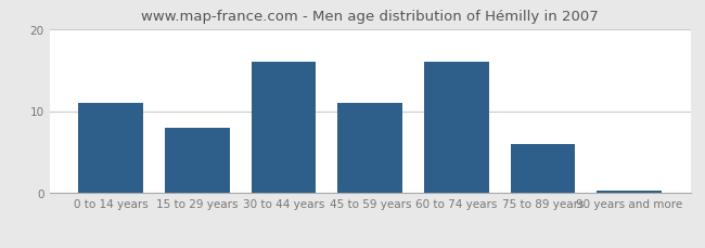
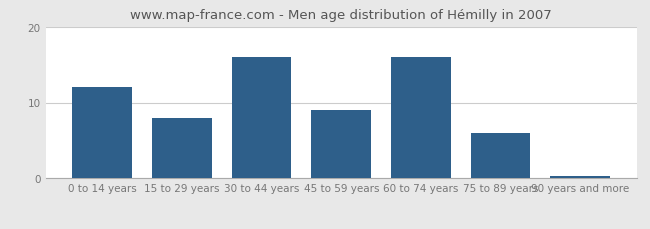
0 to 14 years: 11.0 -> 12.0
45 to 59 years: 11.0 -> 9.0
